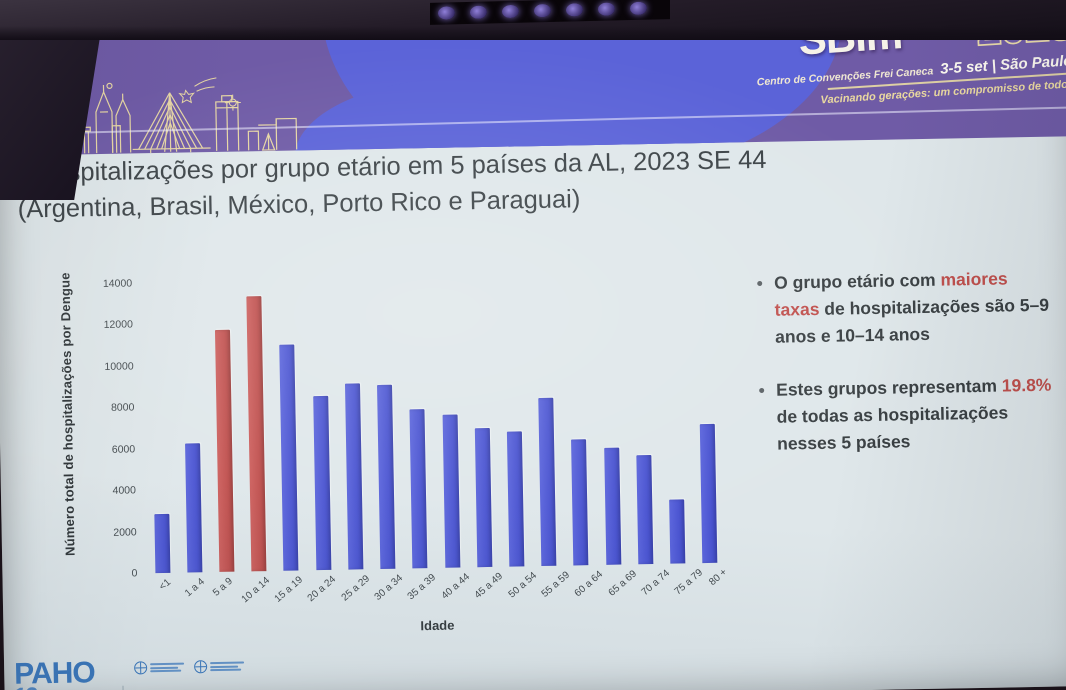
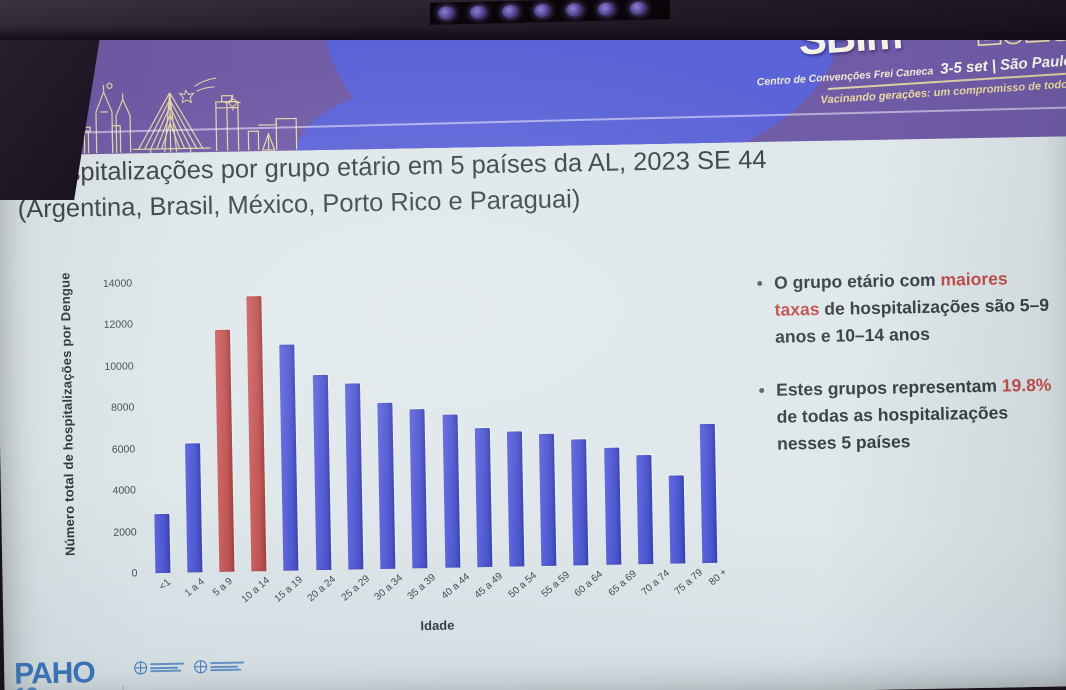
20 a 24: 8400 -> 9400
30 a 34: 8900 -> 8000
55 a 59: 8100 -> 6400
75 a 79: 3100 -> 4200
